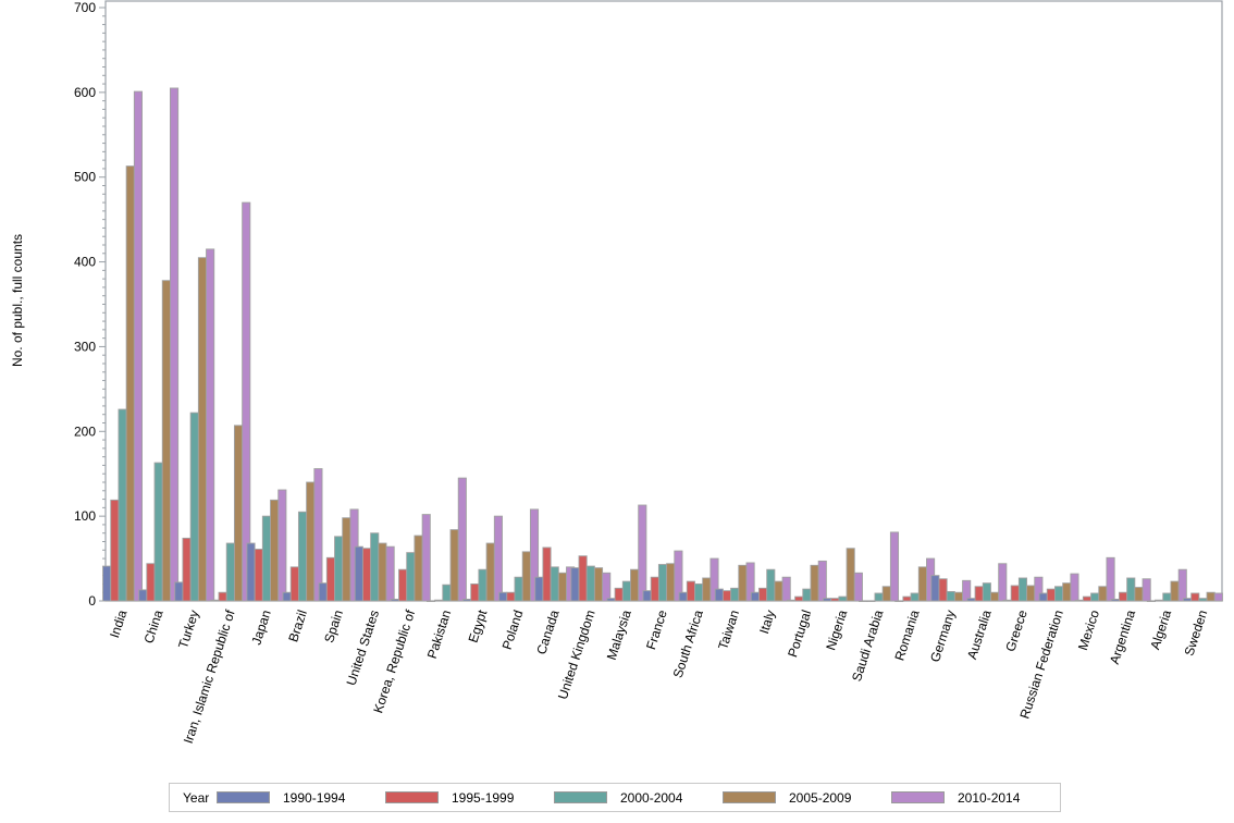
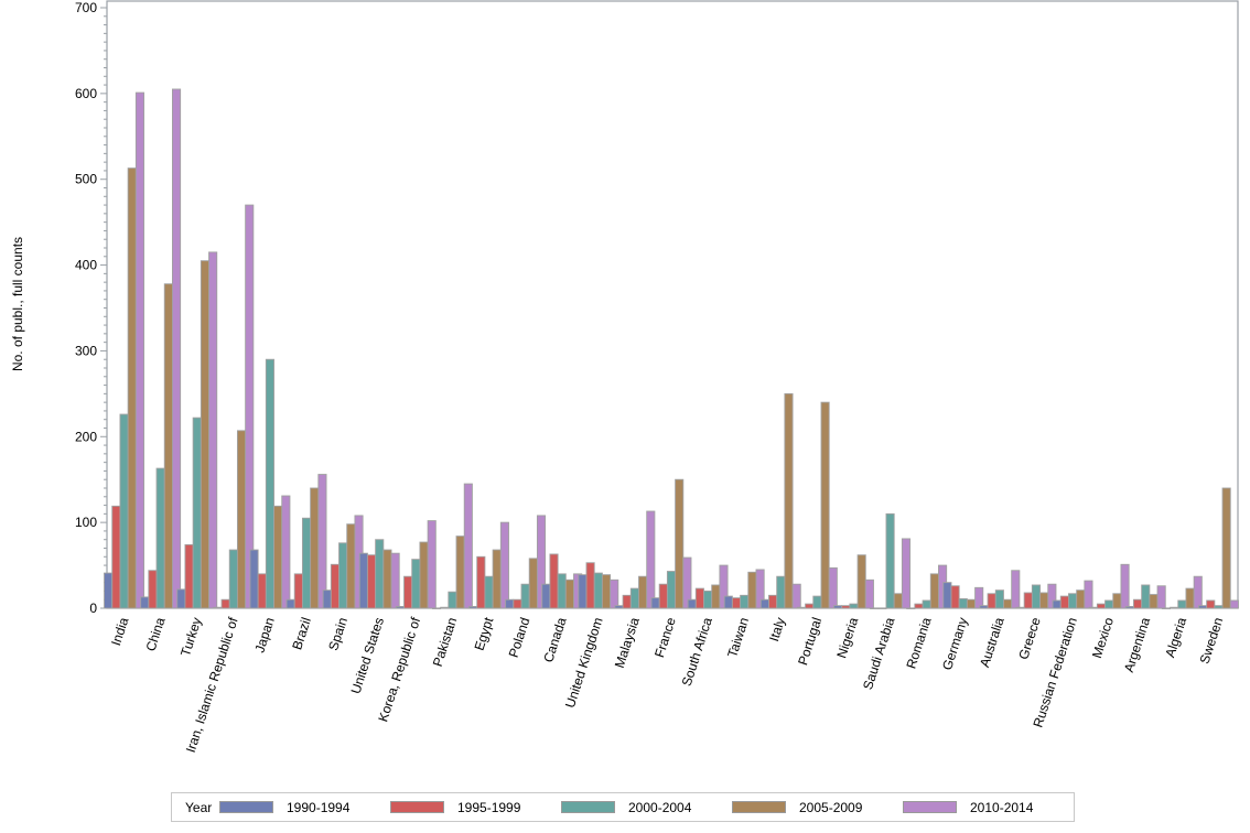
1995-1999/Japan: 60 -> 40
2000-2004/Japan: 100 -> 290
1995-1999/Egypt: 20 -> 60
2005-2009/France: 40 -> 150
2005-2009/Italy: 20 -> 250
2005-2009/Portugal: 40 -> 240
2000-2004/Saudi Arabia: 10 -> 110
2005-2009/Sweden: 10 -> 140
